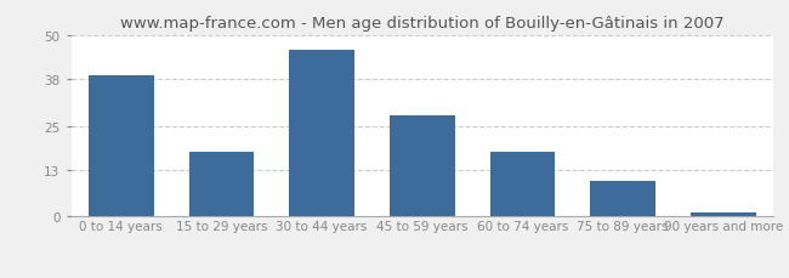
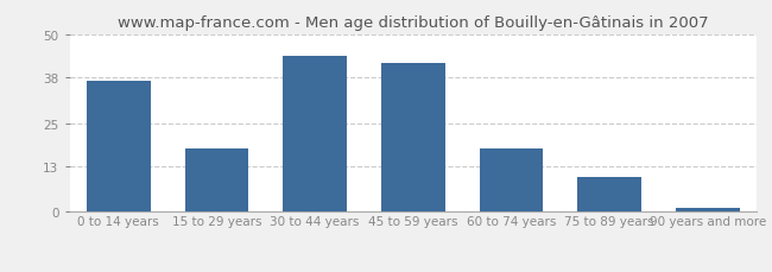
0 to 14 years: 39 -> 37
30 to 44 years: 46 -> 44
45 to 59 years: 28 -> 42
